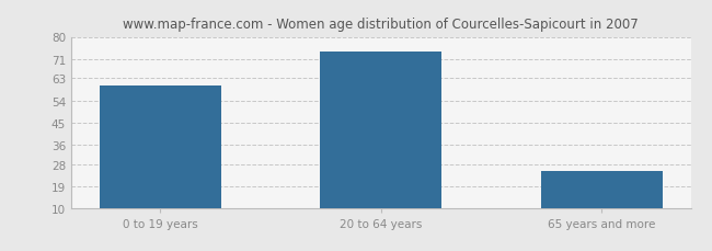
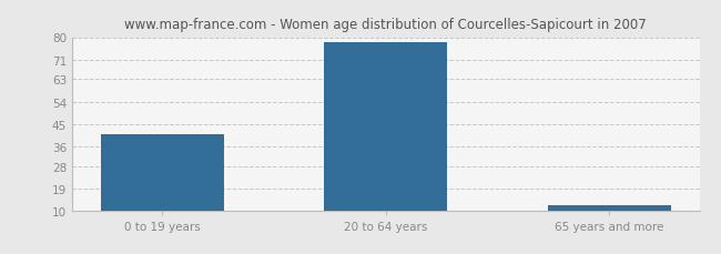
0 to 19 years: 60 -> 41
20 to 64 years: 74 -> 78
65 years and more: 25 -> 12
